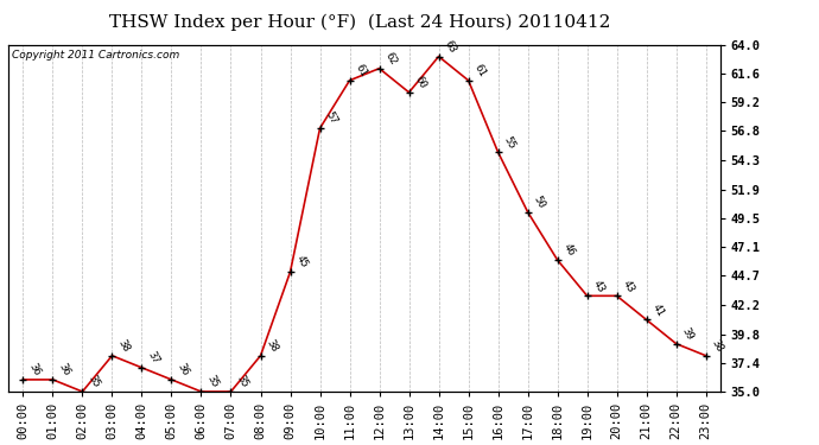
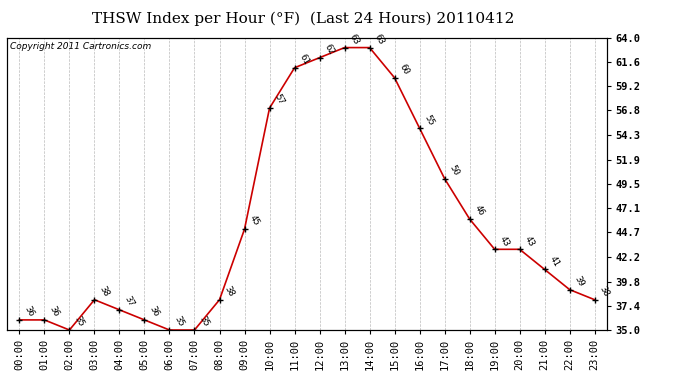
13:00: 60 -> 63
15:00: 61 -> 60
